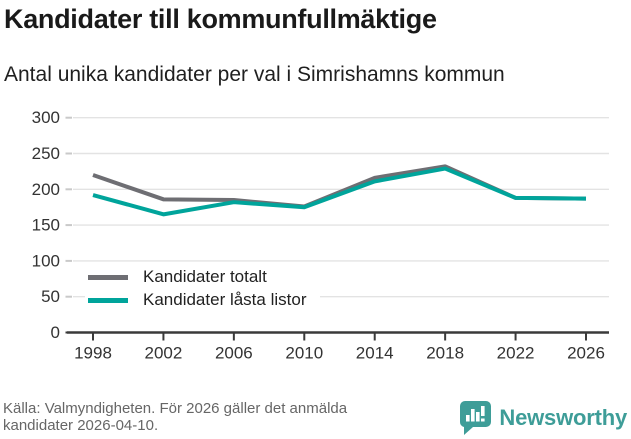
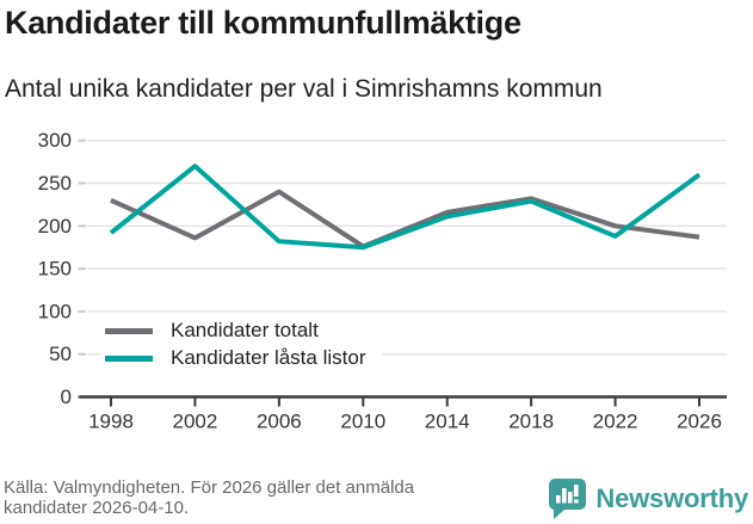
Kandidater totalt/1998: 220 -> 230
Kandidater låsta listor/2002: 160 -> 270
Kandidater totalt/2006: 180 -> 240
Kandidater totalt/2022: 190 -> 200
Kandidater låsta listor/2026: 190 -> 260
